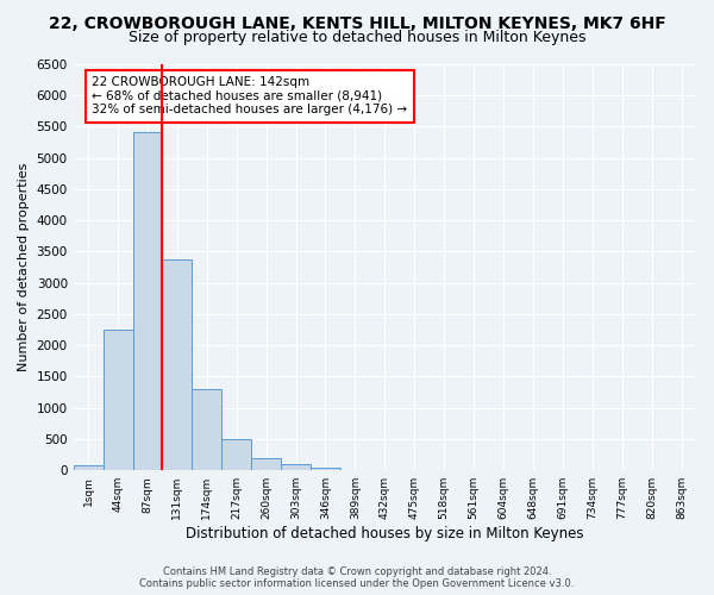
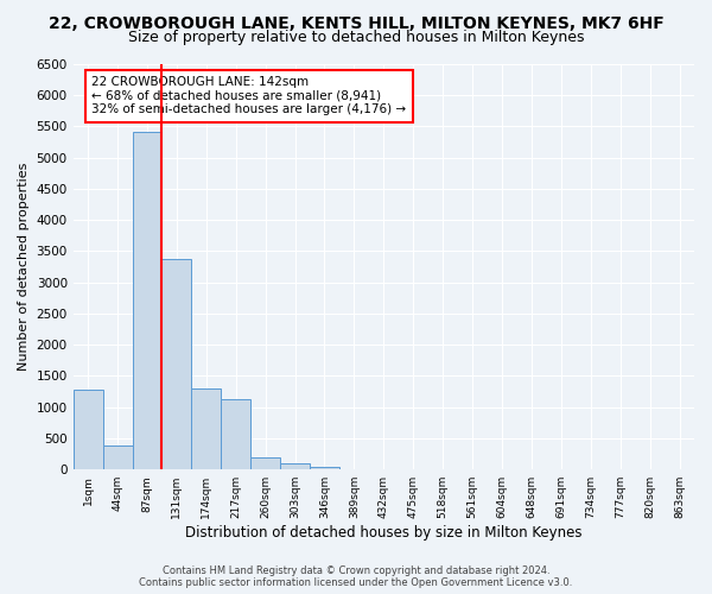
1sqm: 80 -> 1280
44sqm: 2250 -> 380
217sqm: 490 -> 1120
